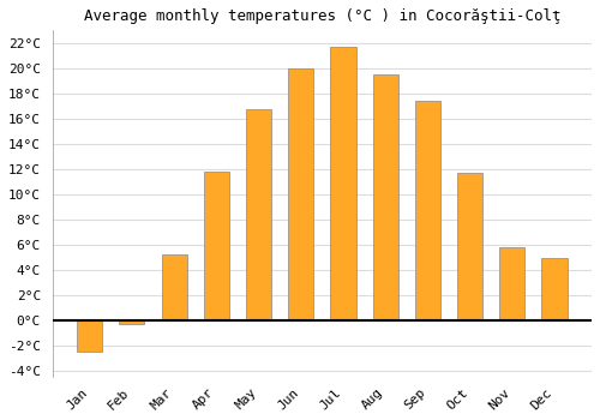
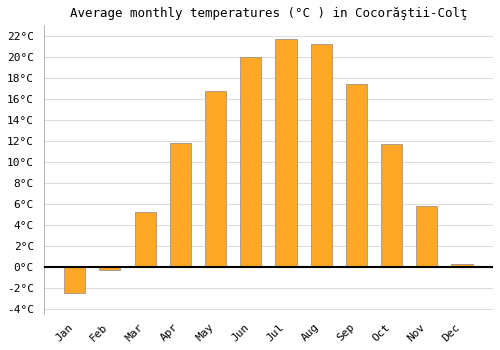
Aug: 19.5°C -> 21.2°C
Dec: 4.9°C -> 0.3°C
